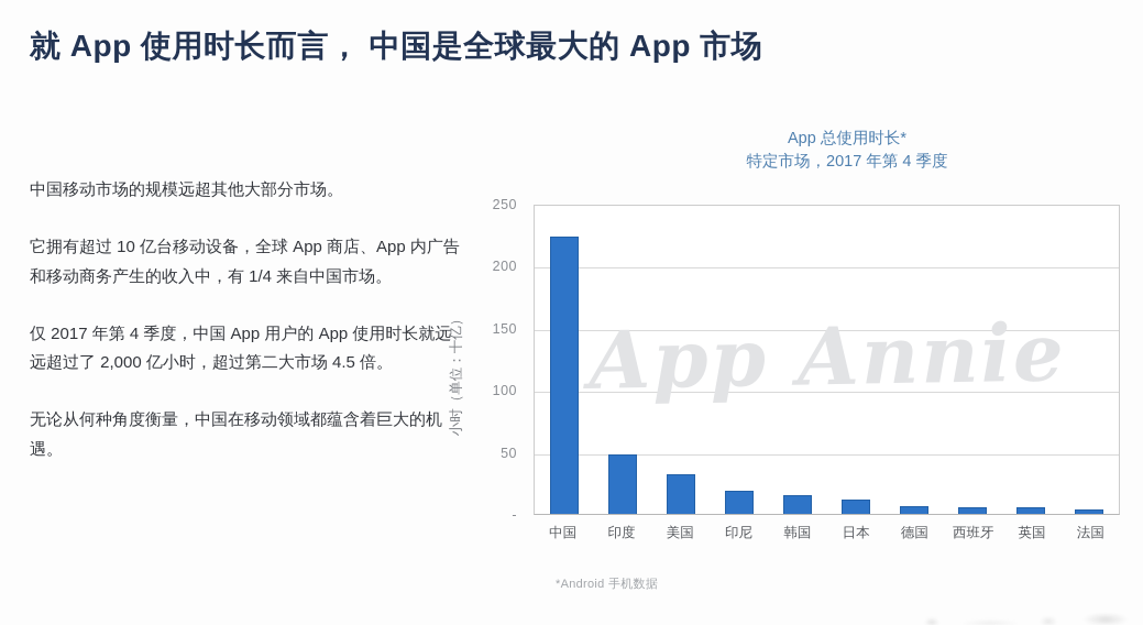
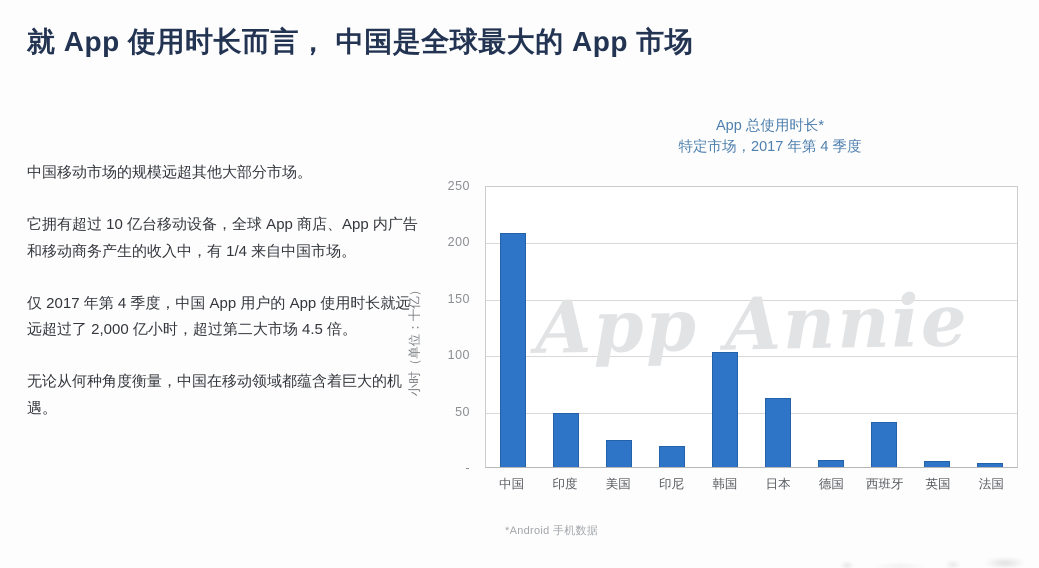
中国: 225 -> 209
美国: 32 -> 24
韩国: 15 -> 103
日本: 12 -> 62
西班牙: 5 -> 40
